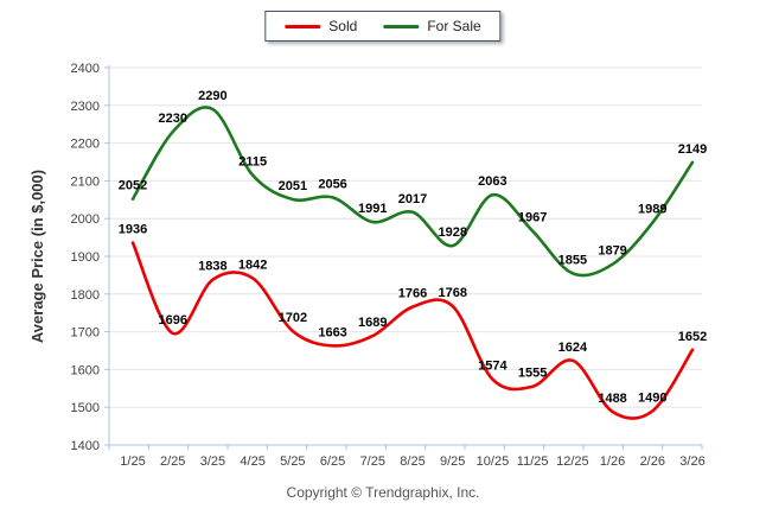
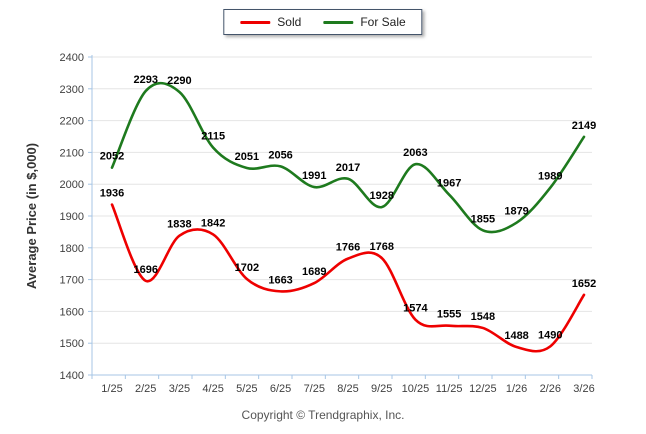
For Sale/2/25: 2230 -> 2293
Sold/12/25: 1624 -> 1548
